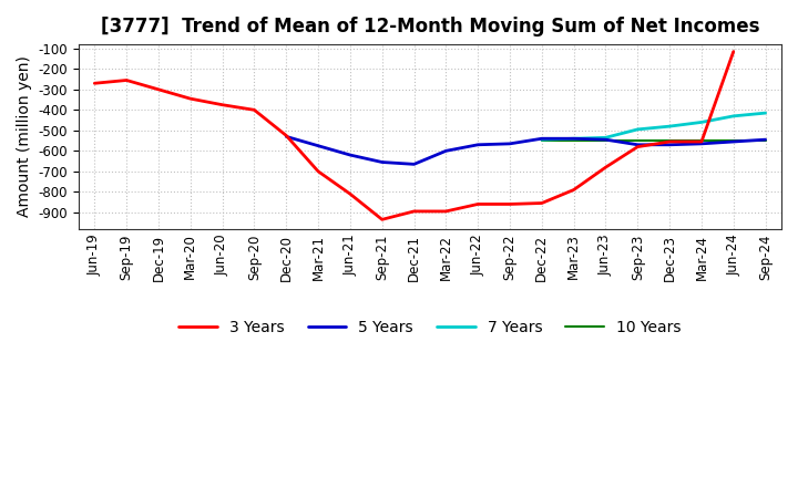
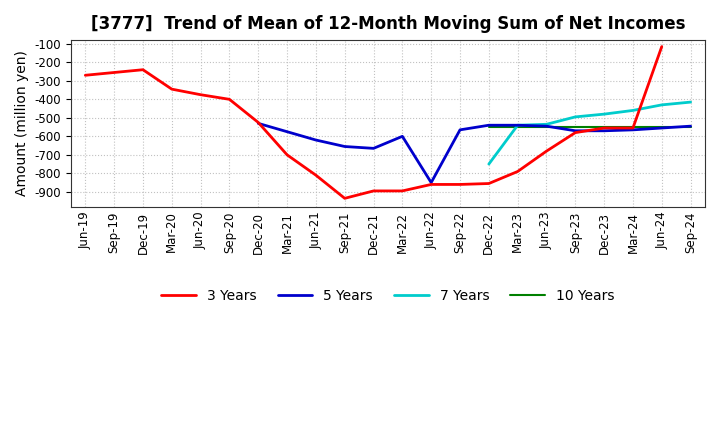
3 Years/Dec-19: -300 -> -240
5 Years/Jun-22: -570 -> -850
7 Years/Dec-22: -540 -> -750
